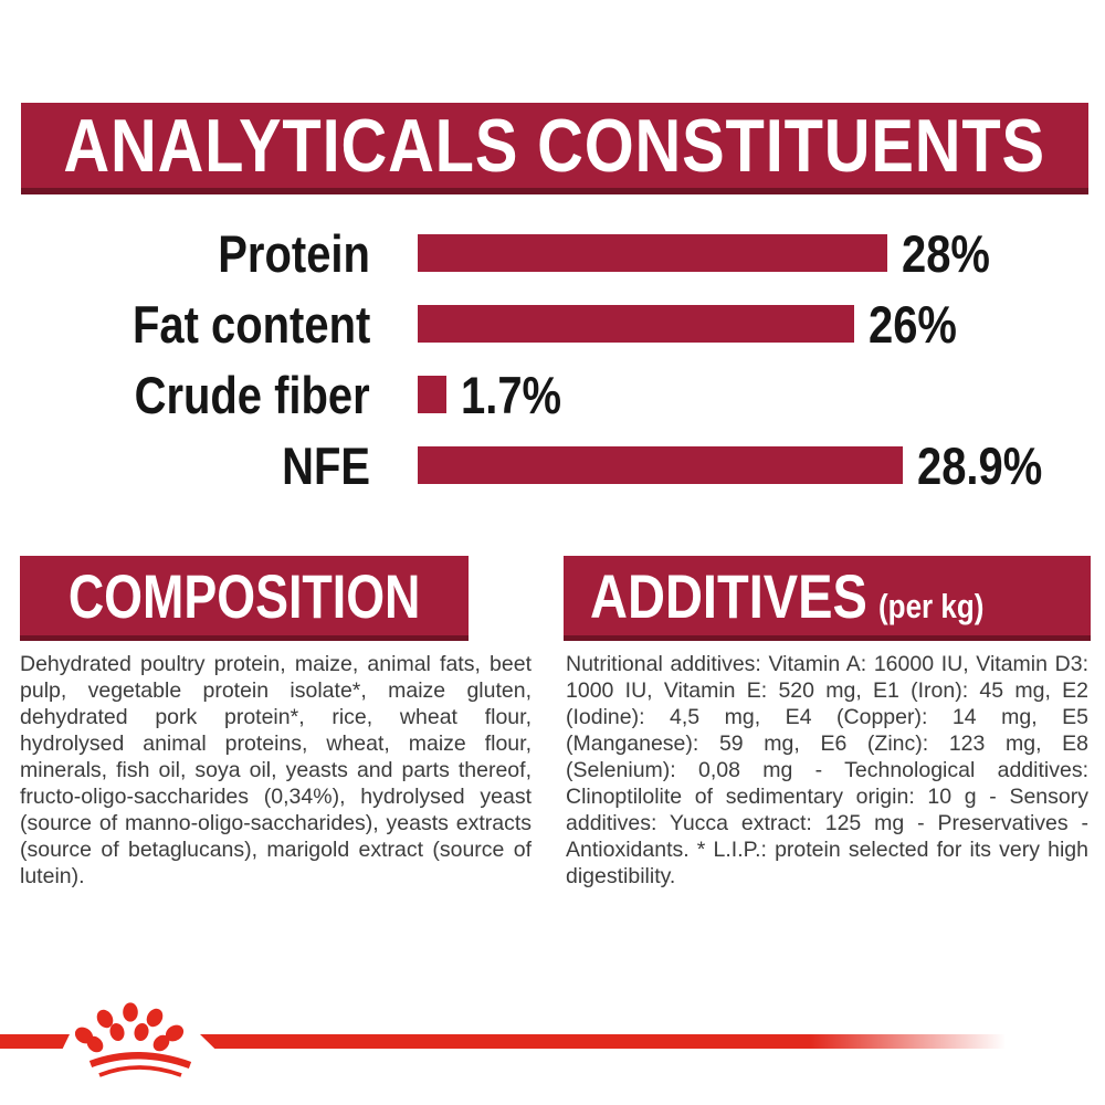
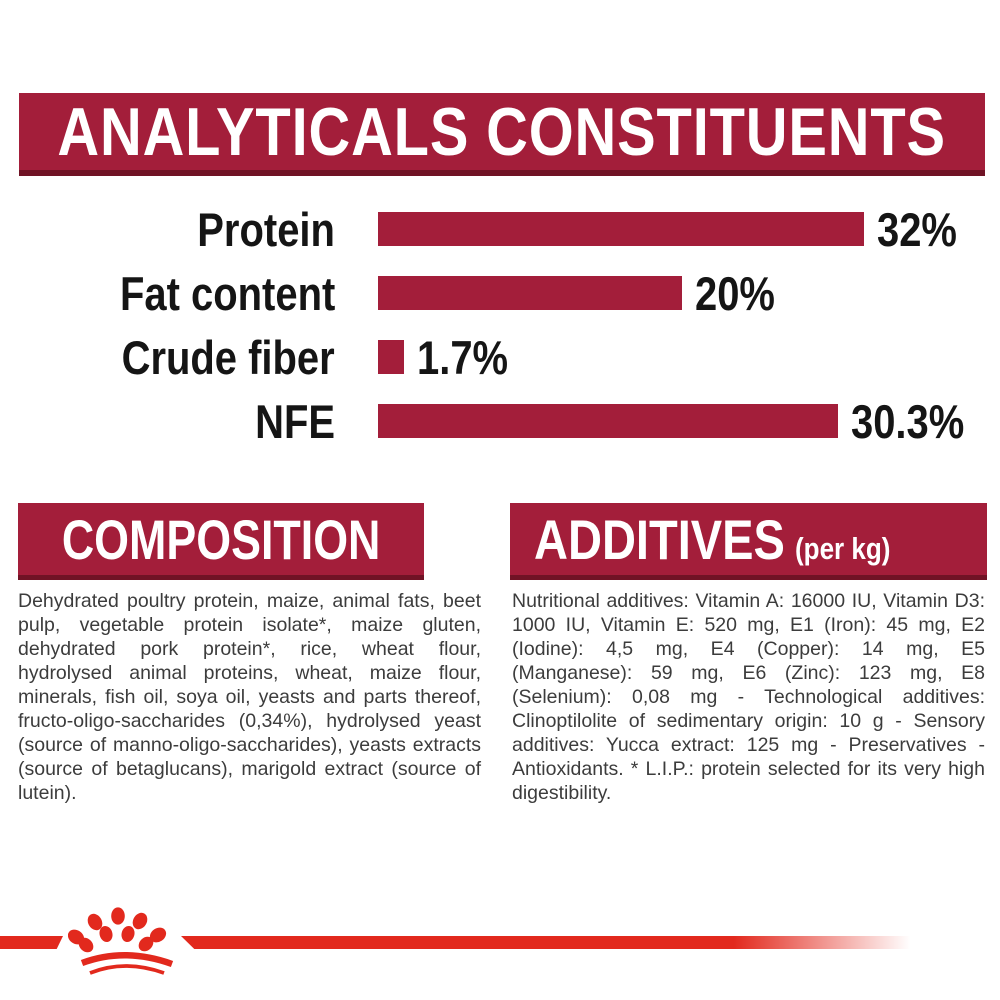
Protein: 28% -> 32%
Fat content: 26% -> 20%
NFE: 28.9% -> 30.3%
